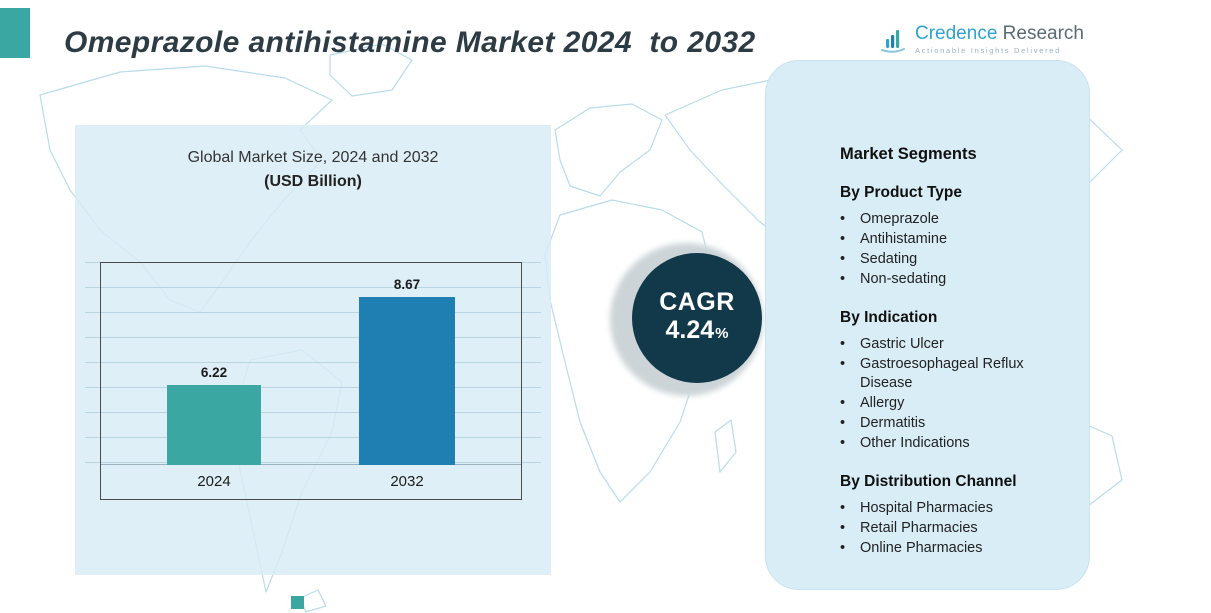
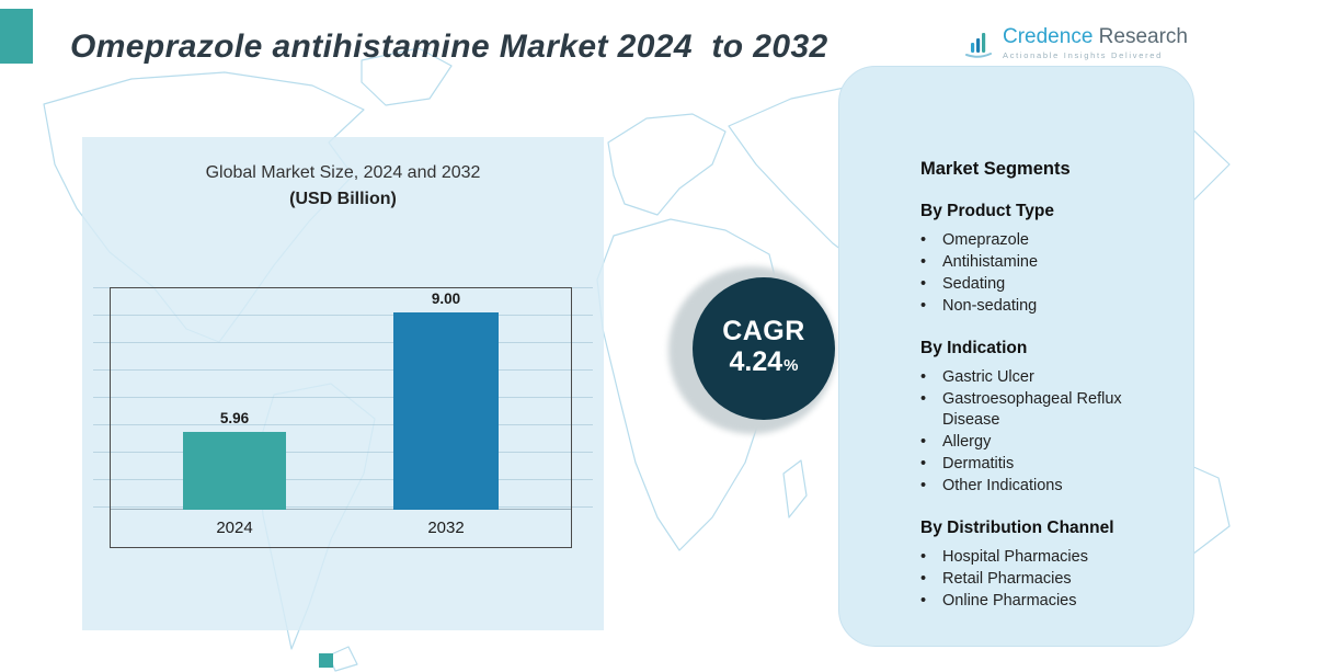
2024: 6.22 -> 5.96
2032: 8.67 -> 9.00
